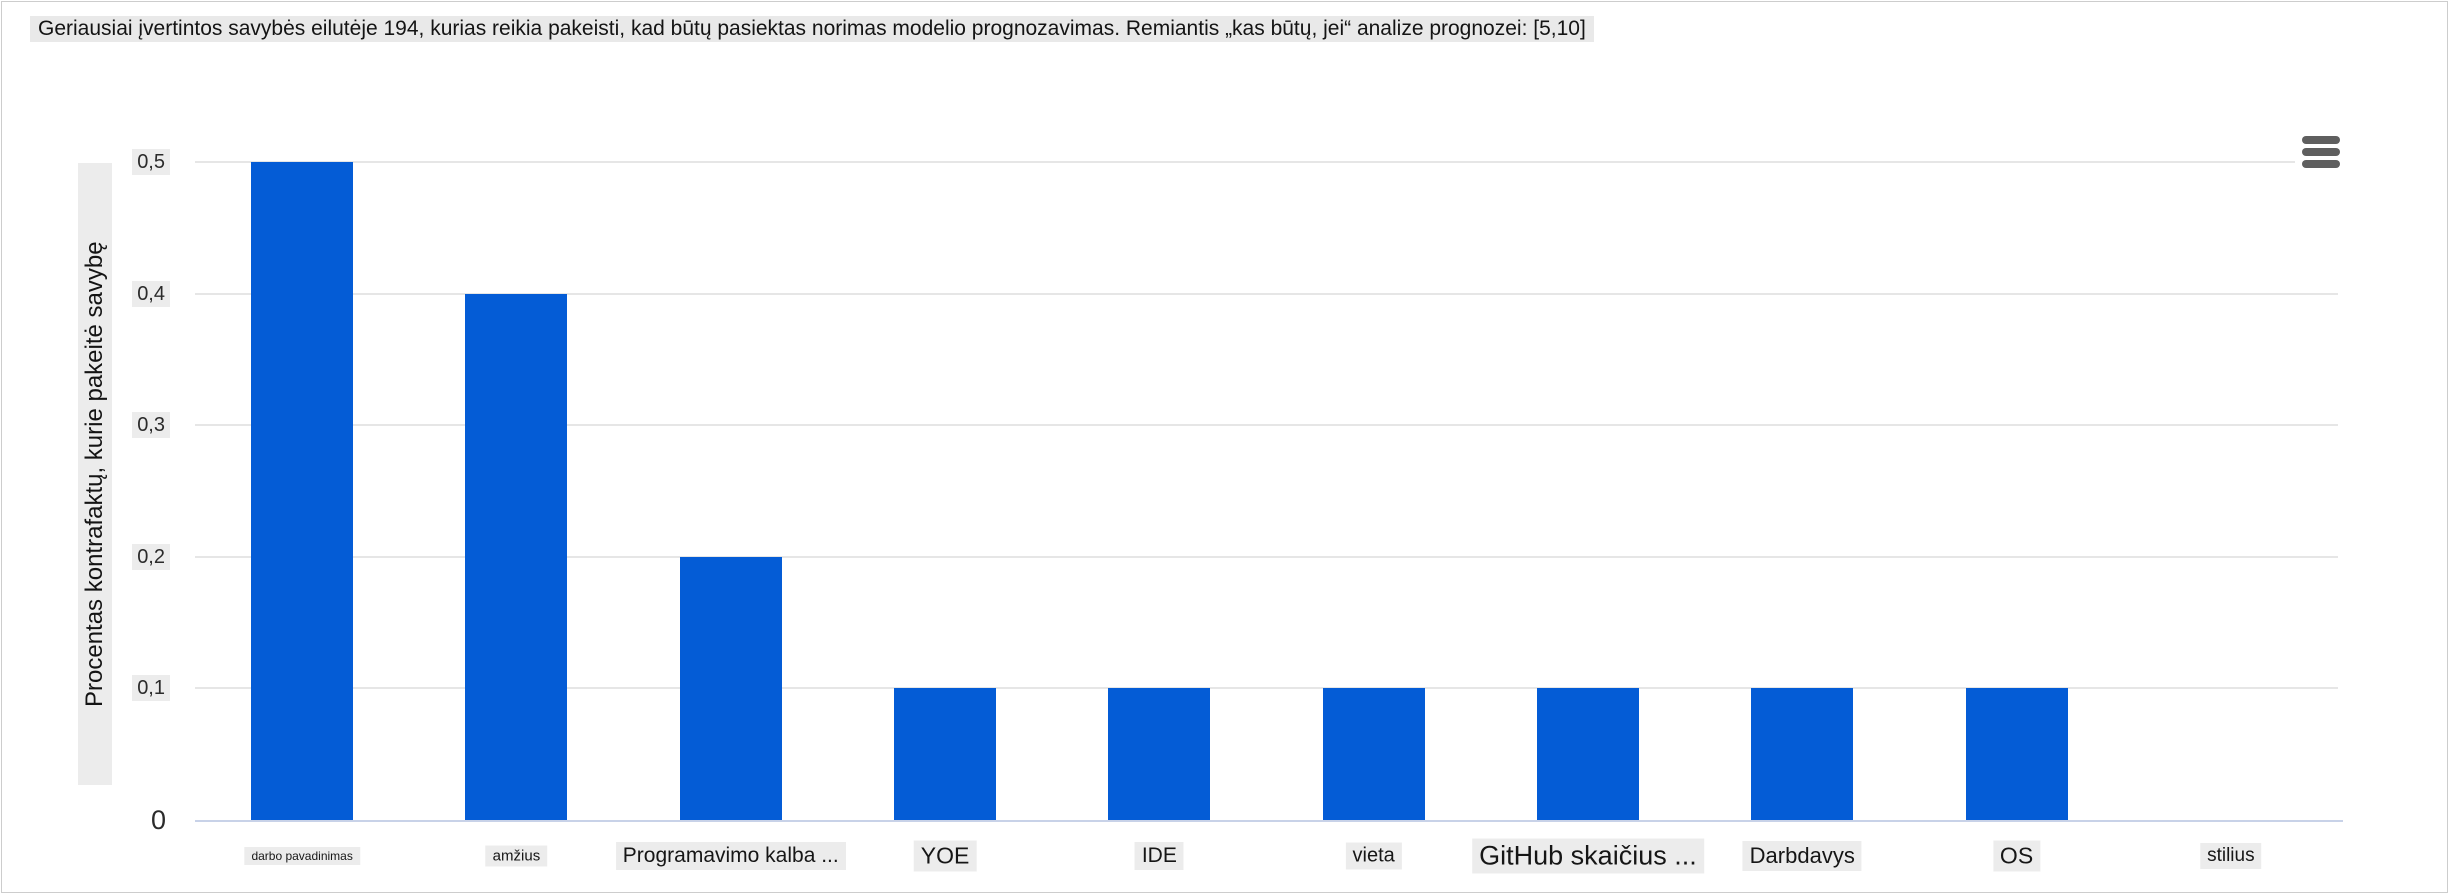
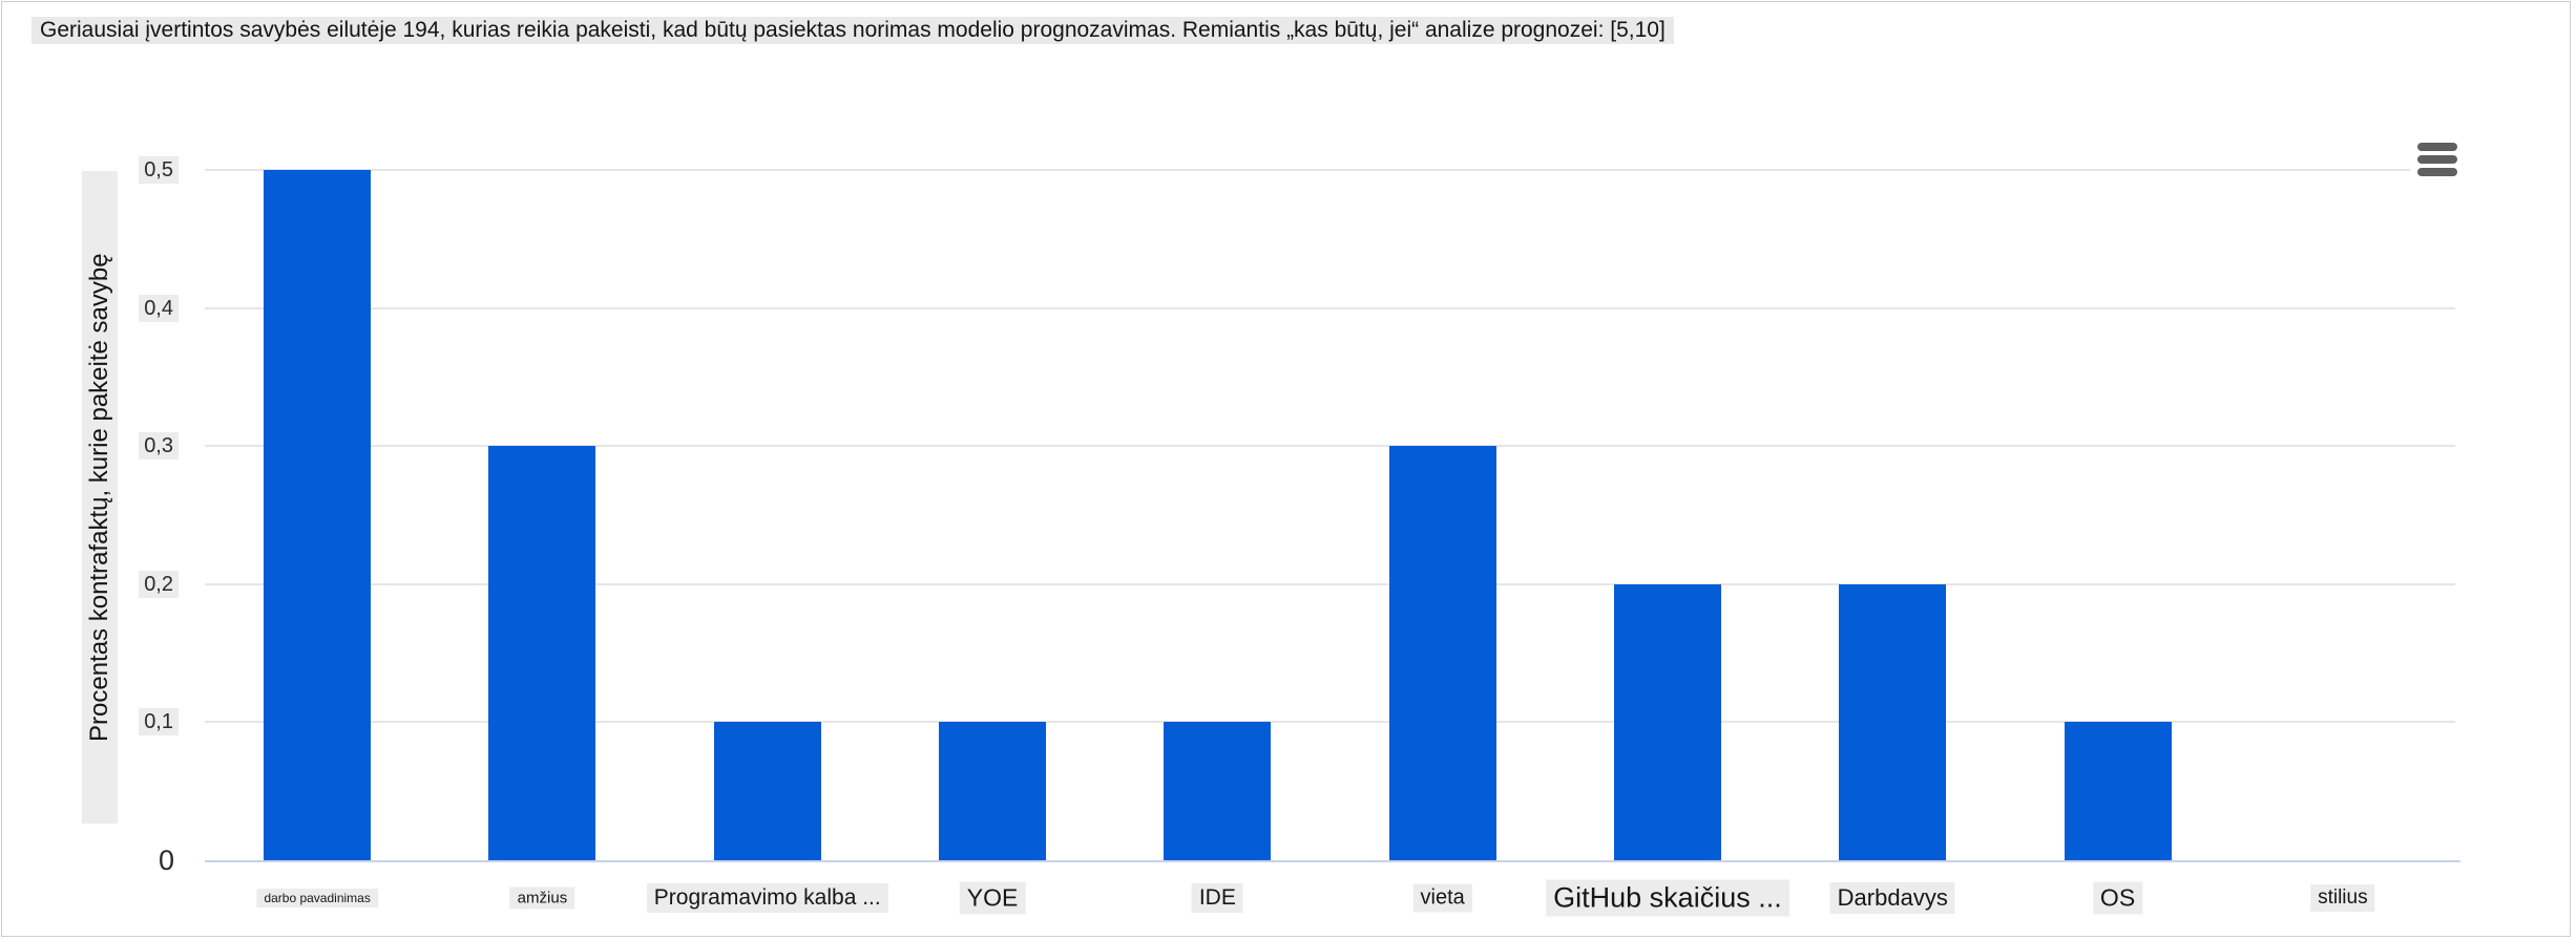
amžius: 0,4 -> 0,3
Programavimo kalba ...: 0,2 -> 0,1
vieta: 0,1 -> 0,3
GitHub skaičius ...: 0,1 -> 0,2
Darbdavys: 0,1 -> 0,2
